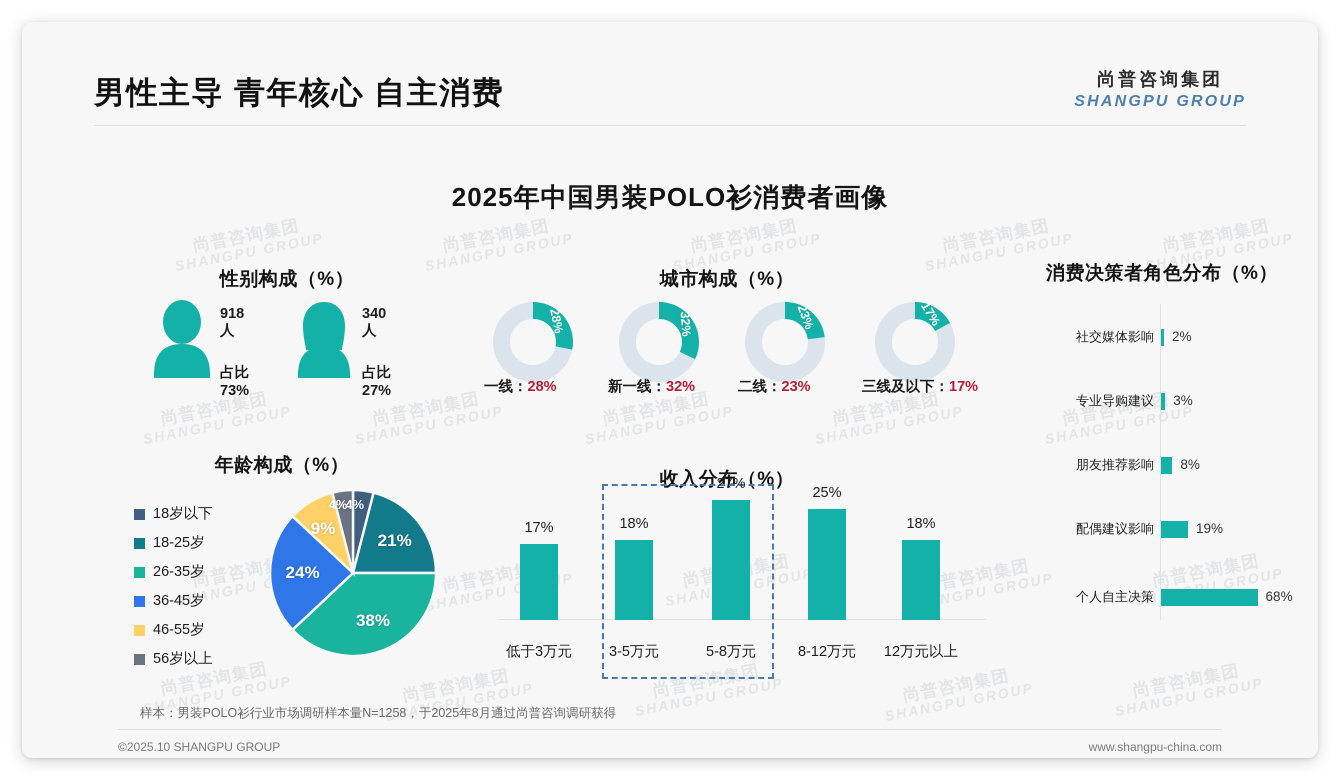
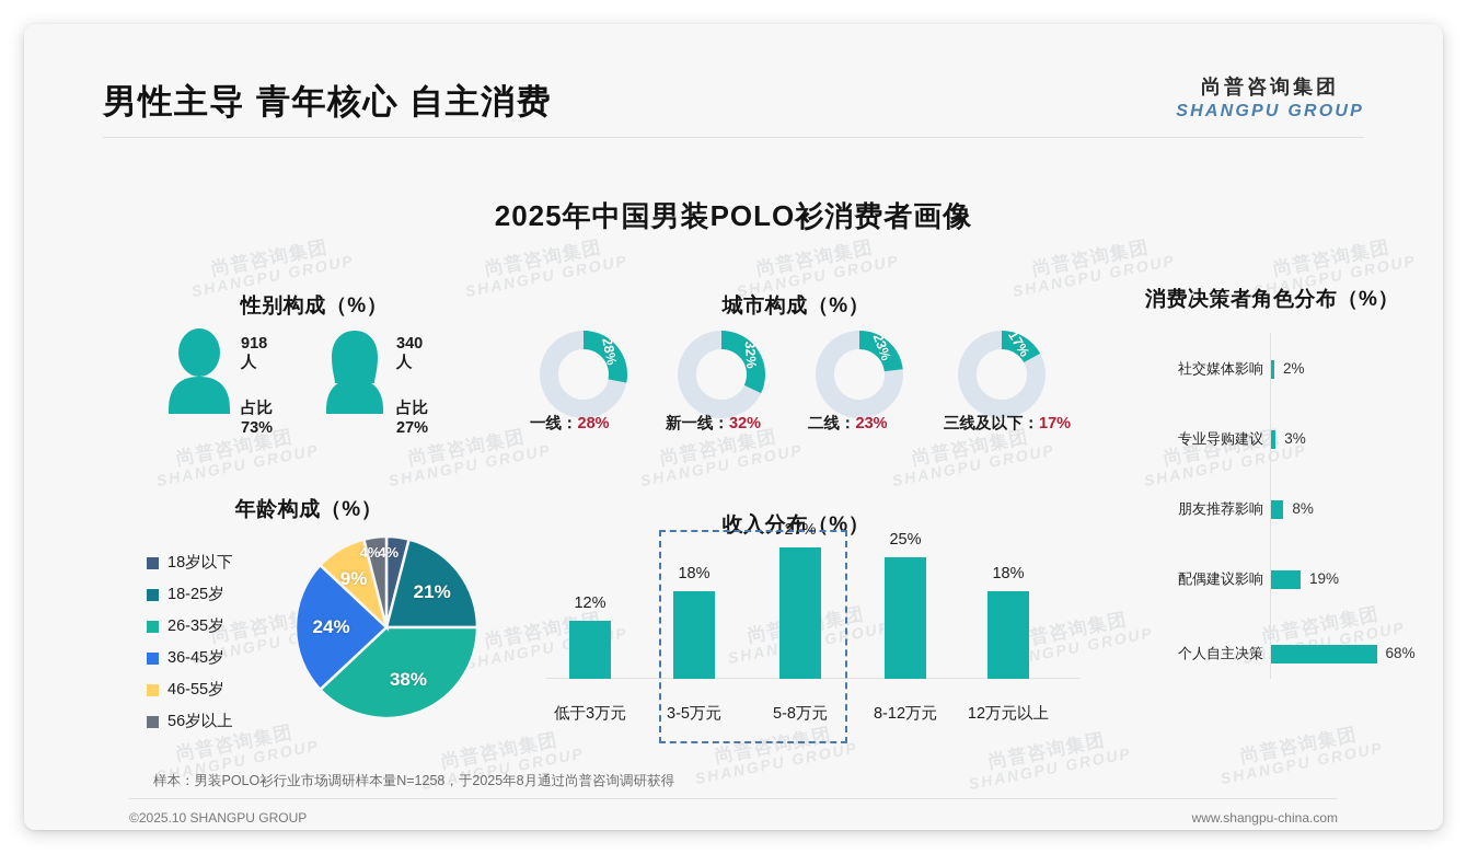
收入分布（%）/低于3万元: 17% -> 12%
